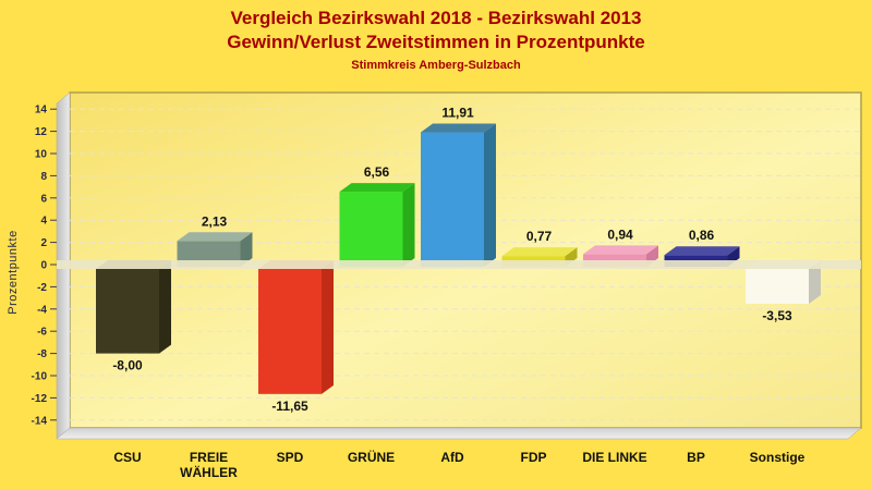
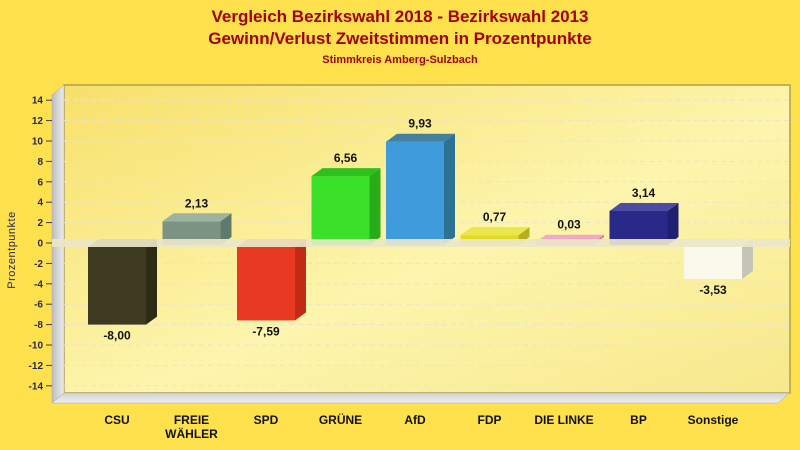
SPD: -11,65 -> -7,59
AfD: 11,91 -> 9,93
DIE LINKE: 0,94 -> 0,03
BP: 0,86 -> 3,14
